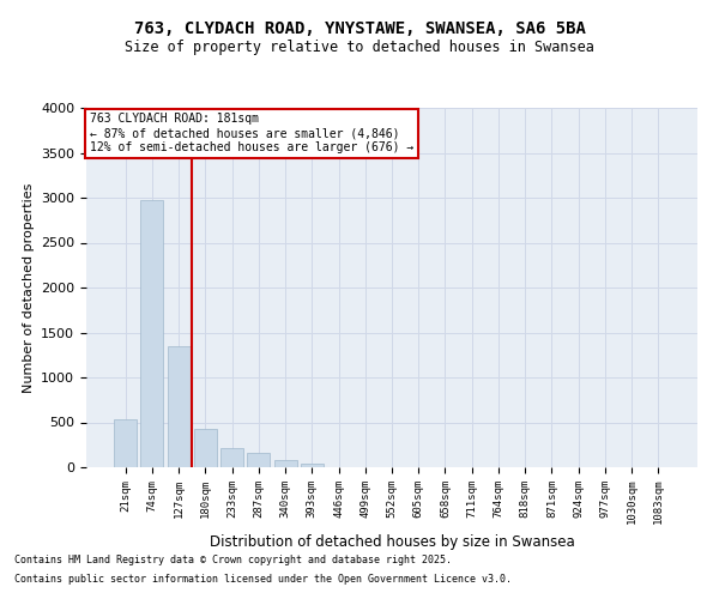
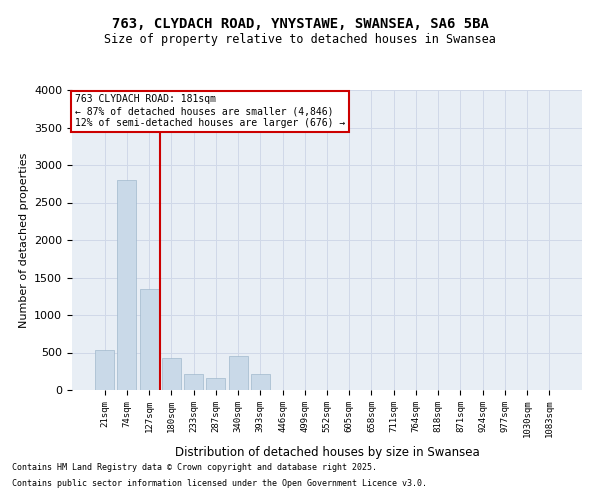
74sqm: 2970 -> 2800
340sqm: 80 -> 460
393sqm: 40 -> 220
